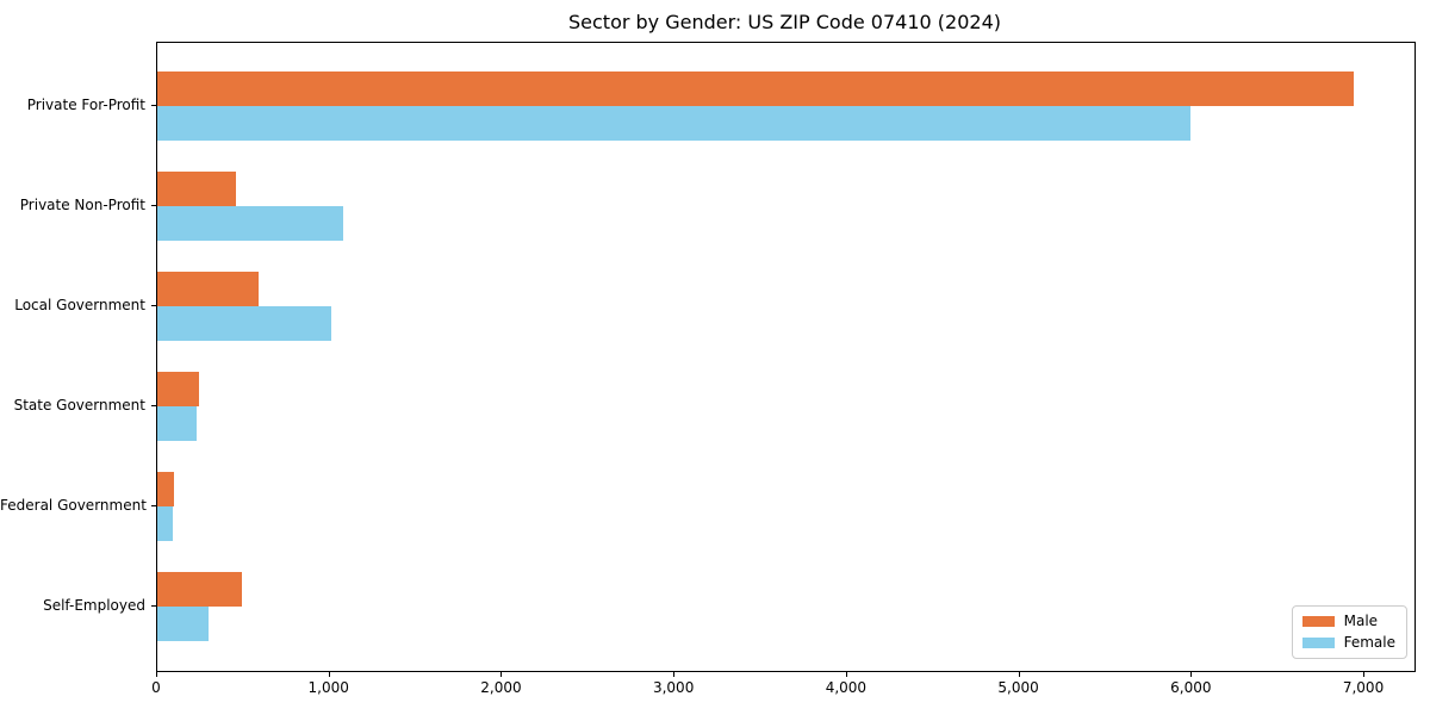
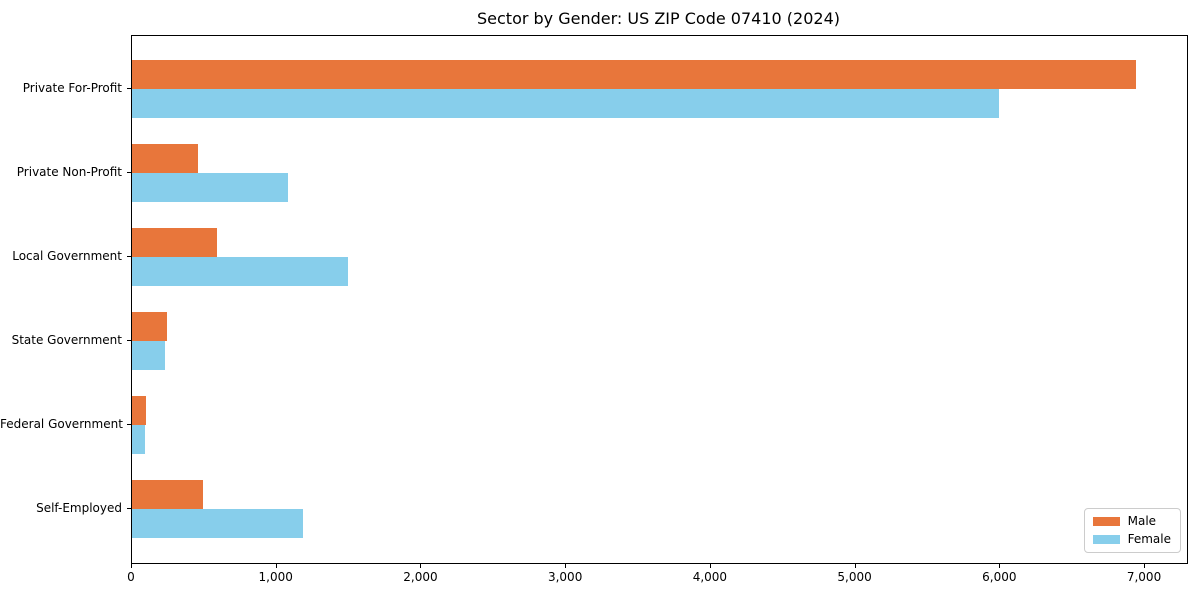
Female/Local Government: 1010 -> 1490
Female/Self-Employed: 300 -> 1180
